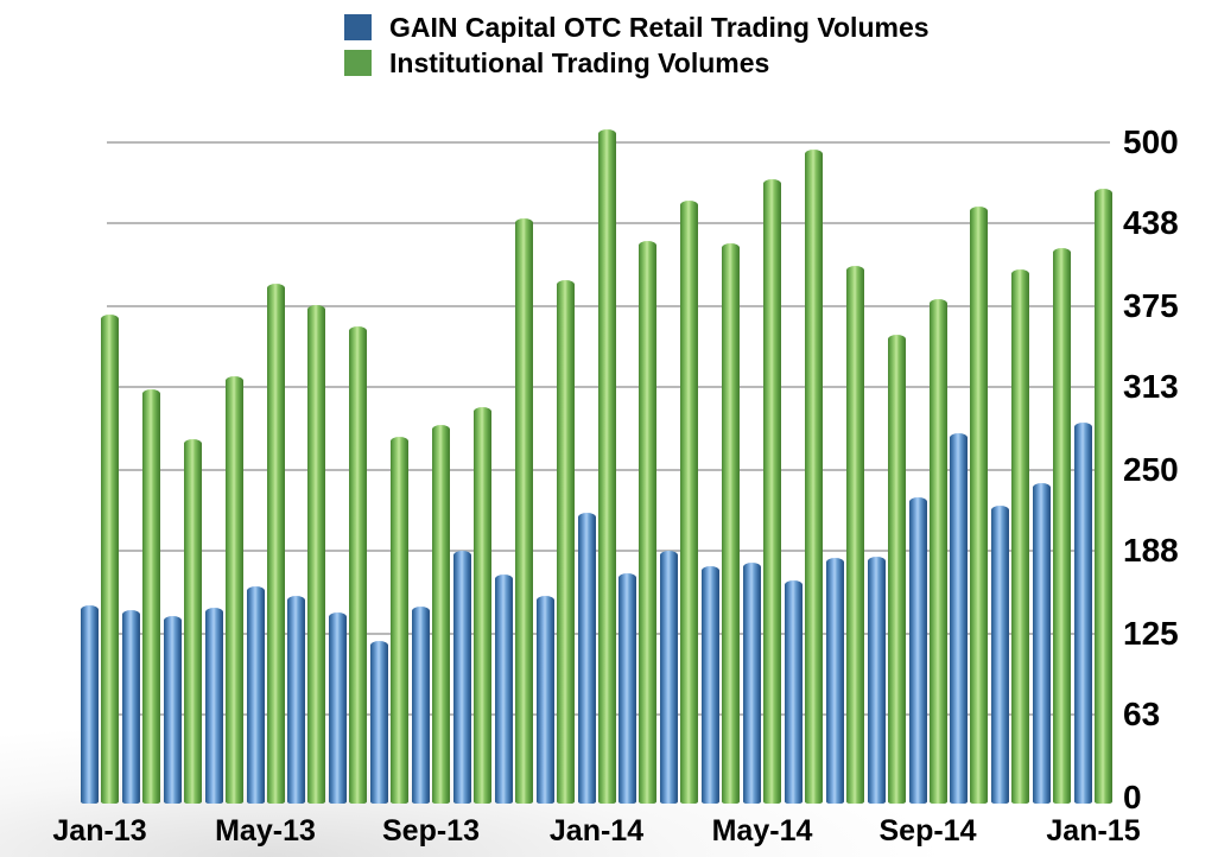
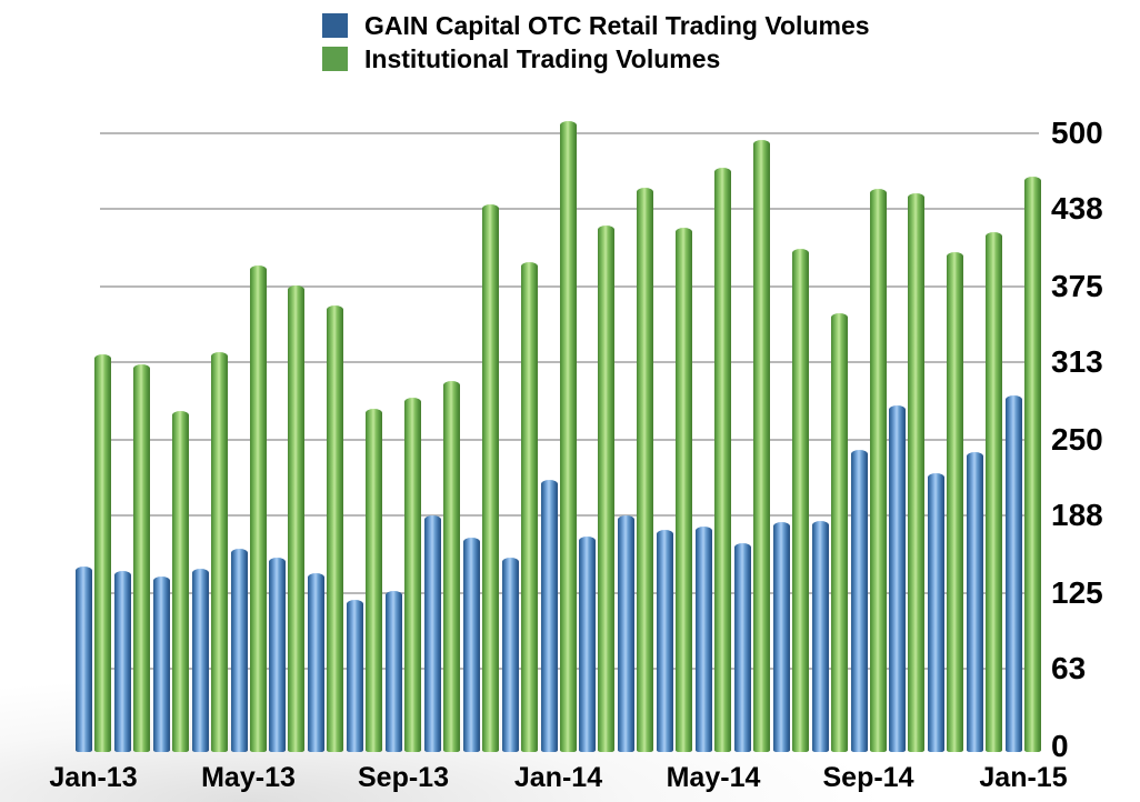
Institutional Trading Volumes/Jan-13: 369 -> 320
GAIN Capital OTC Retail Trading Volumes/Sep-13: 146 -> 127
GAIN Capital OTC Retail Trading Volumes/Sep-14: 229 -> 242
Institutional Trading Volumes/Sep-14: 380 -> 455
